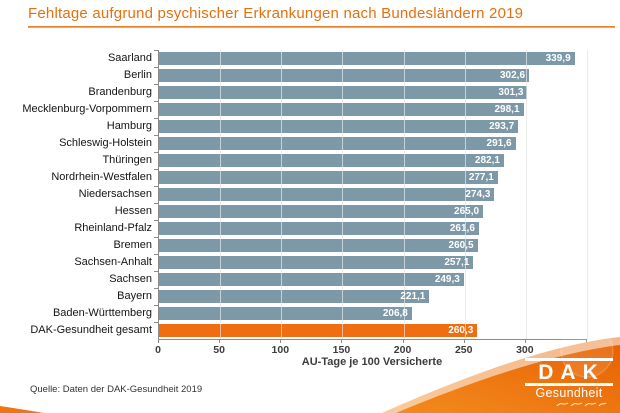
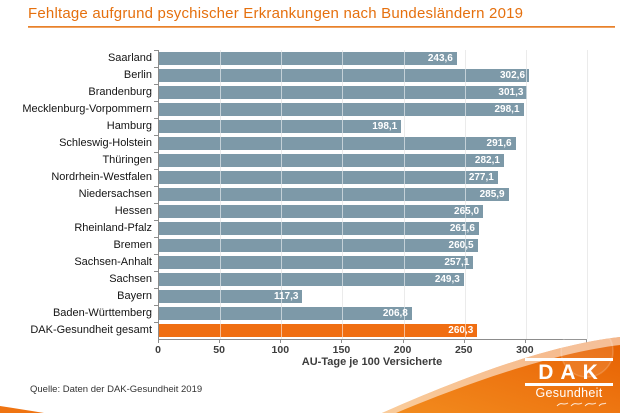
Saarland: 339,9 -> 243,6
Hamburg: 293,7 -> 198,1
Niedersachsen: 274,3 -> 285,9
Bayern: 221,1 -> 117,3
